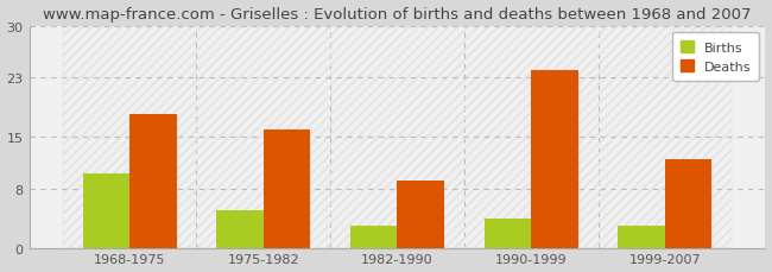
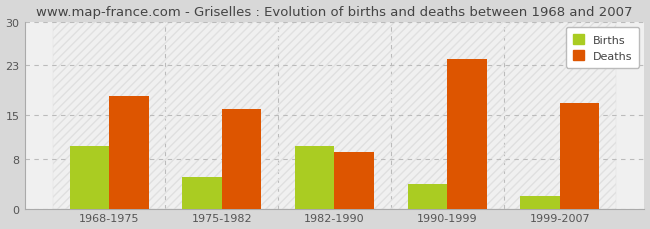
Births/1982-1990: 3 -> 10
Births/1999-2007: 3 -> 2
Deaths/1999-2007: 12 -> 17
